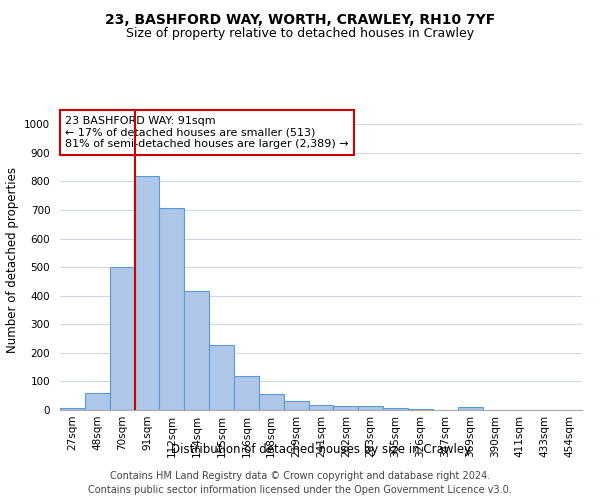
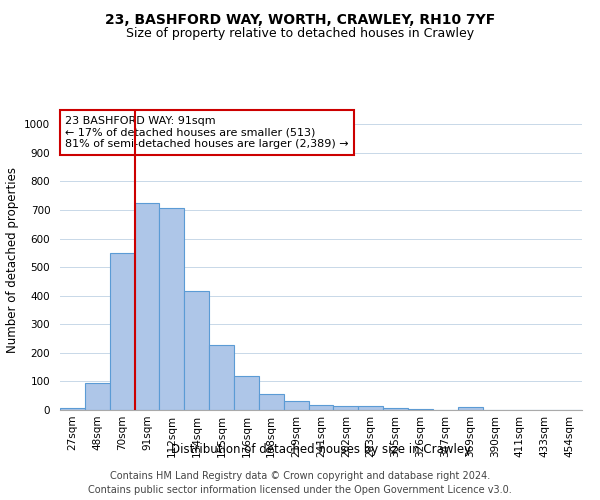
48sqm: 58 -> 95
70sqm: 500 -> 550
91sqm: 820 -> 725
